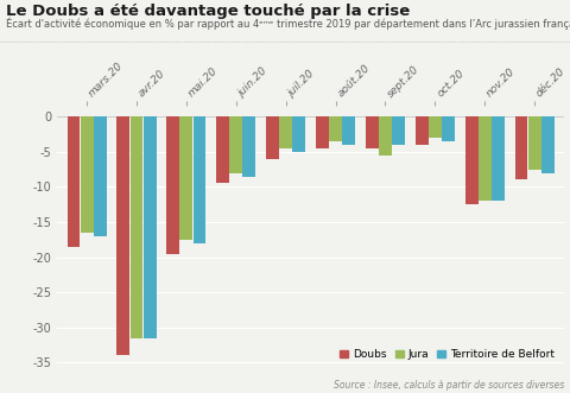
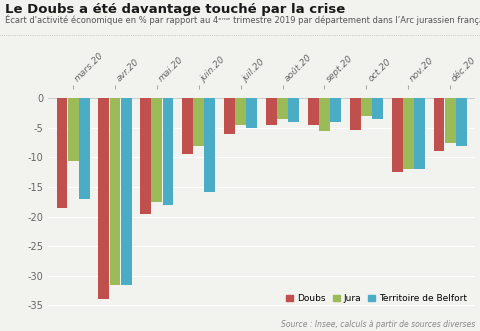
Jura/mars.20: -16.5 -> -10.6
Territoire de Belfort/juin.20: -8.5 -> -15.8
Doubs/oct.20: -4.0 -> -5.4
